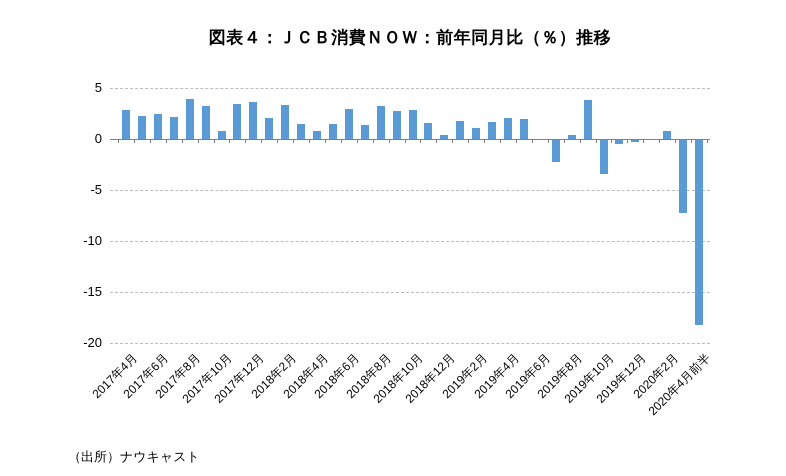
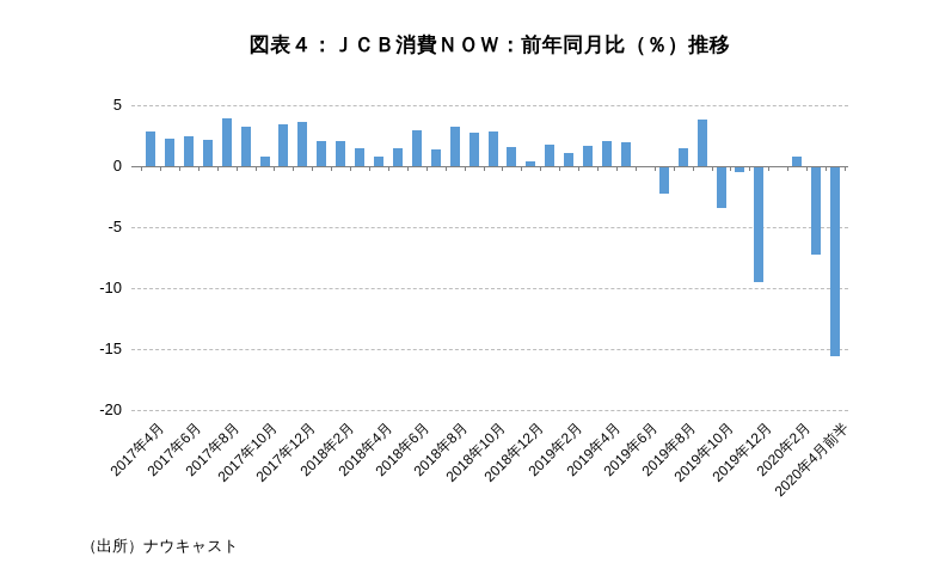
2018年2月: 3.3 -> 2.1
2019年8月: 0.4 -> 1.5
2019年12月: -0.2 -> -9.4
2020年4月前半: -18.1 -> -15.5
